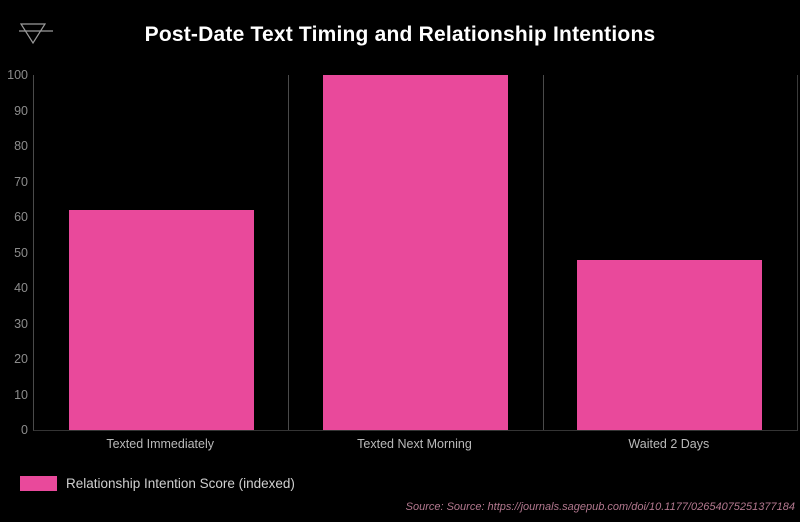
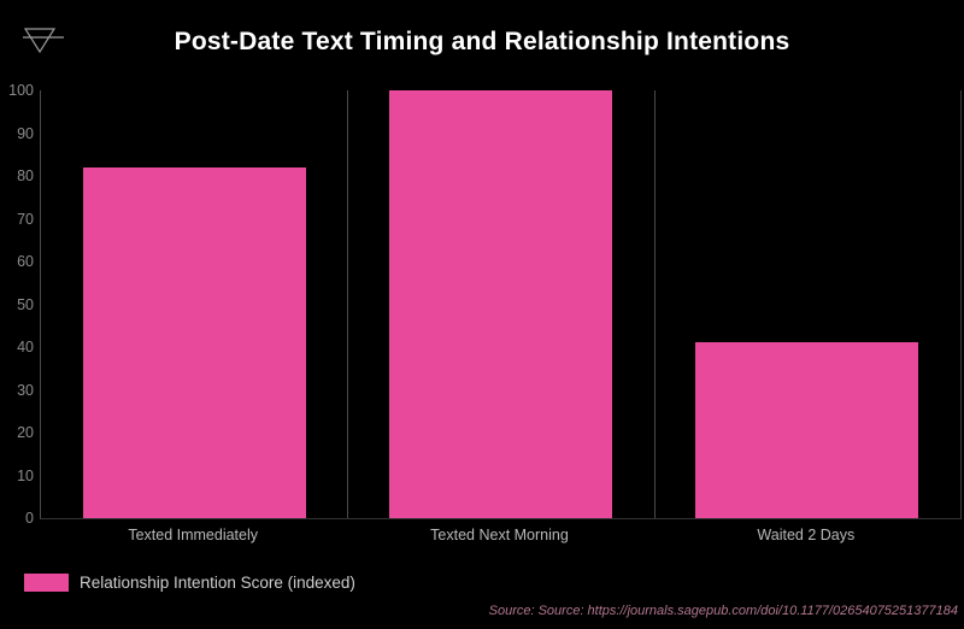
Texted Immediately: 62 -> 82
Waited 2 Days: 48 -> 41
